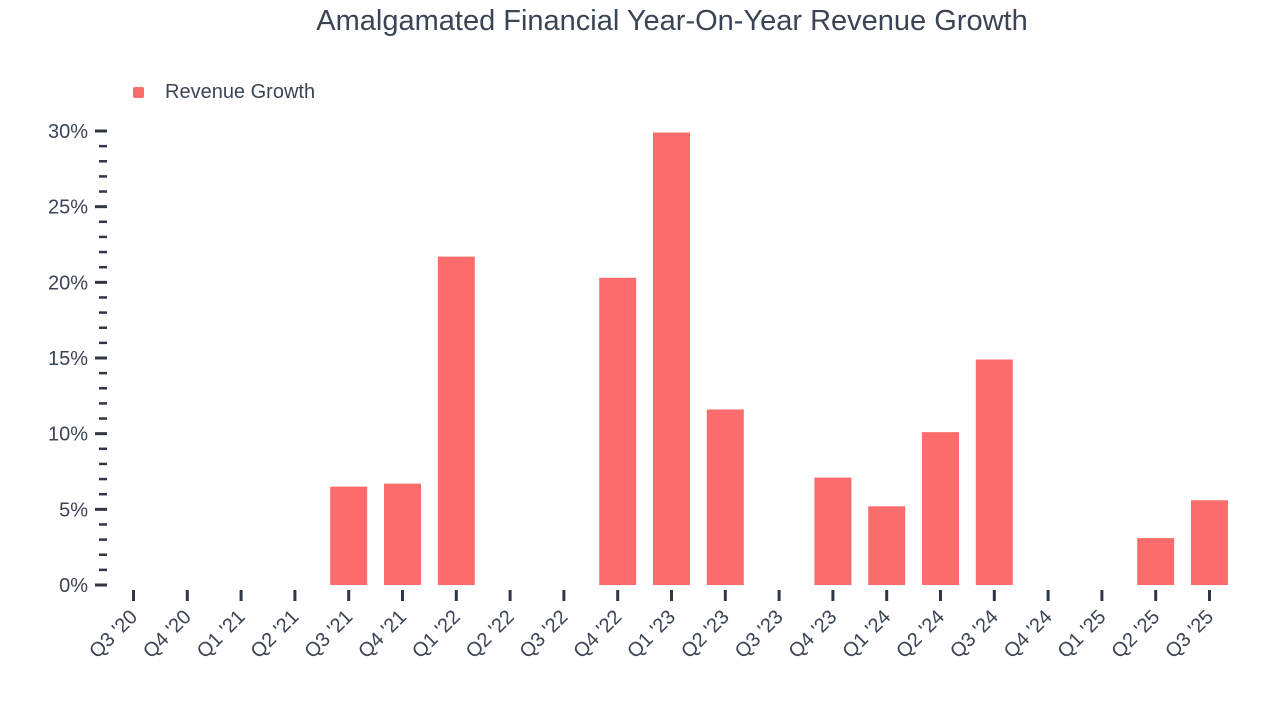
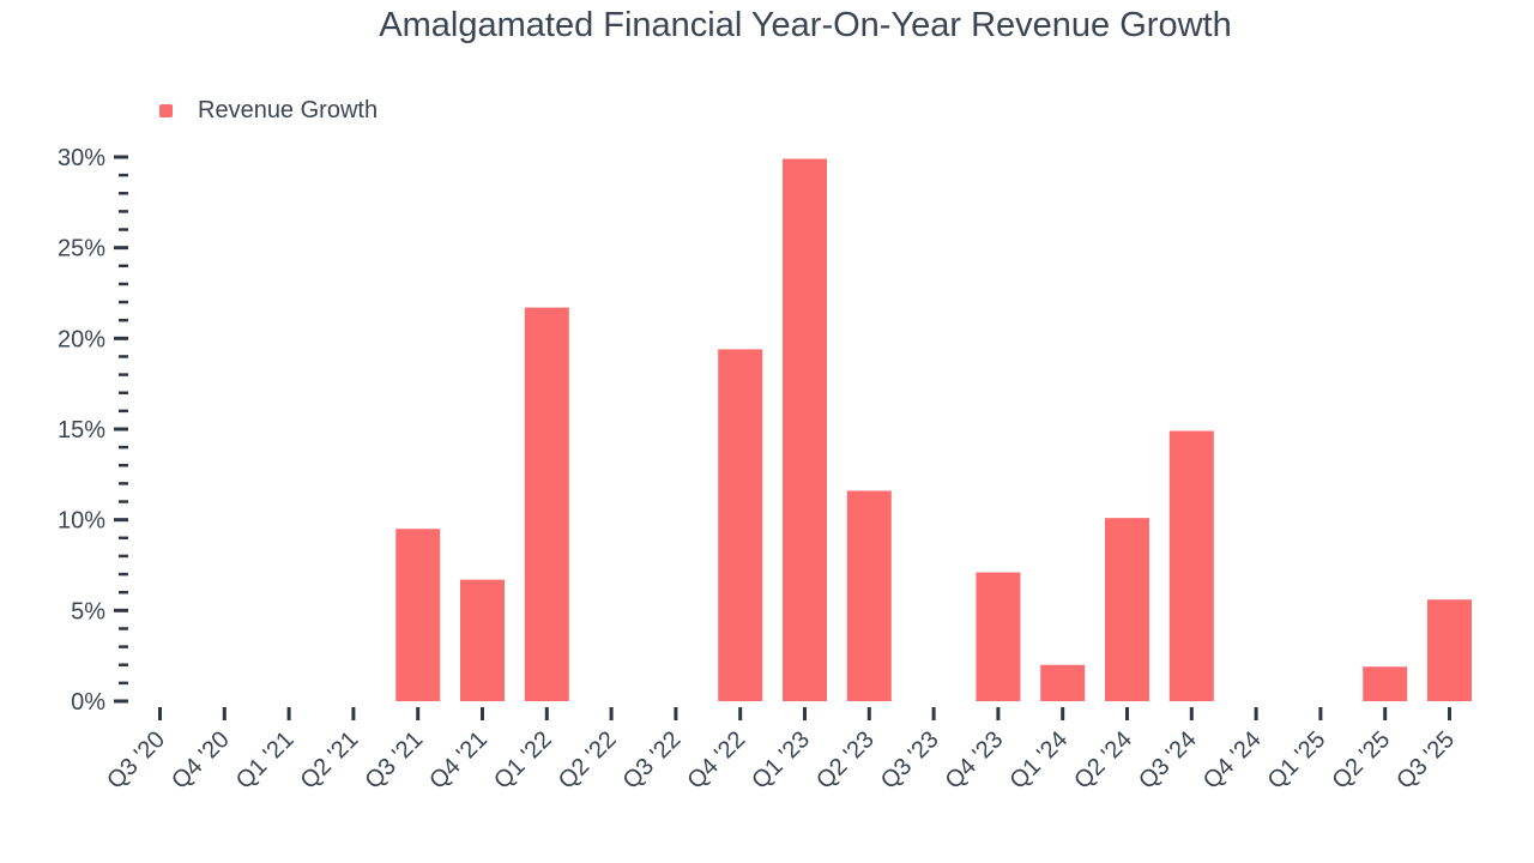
Q3 '21: 6.5% -> 9.5%
Q4 '22: 20.3% -> 19.4%
Q1 '24: 5.2% -> 2.0%
Q2 '25: 3.1% -> 1.9%
